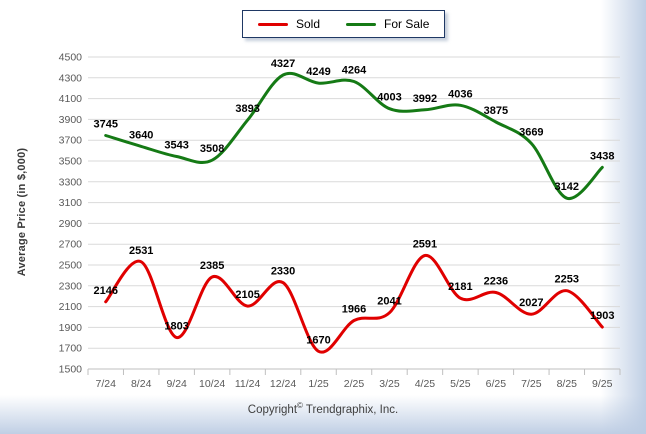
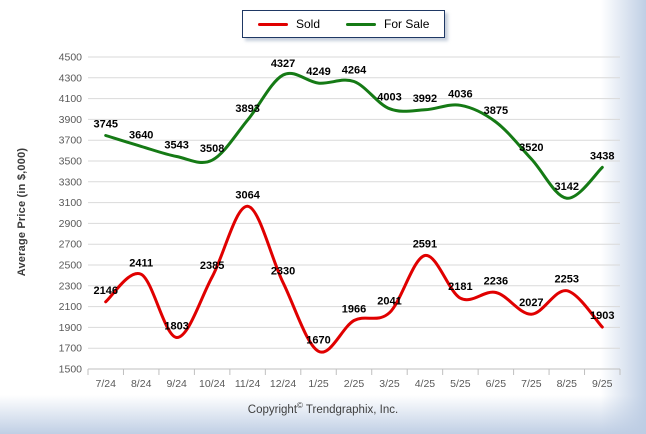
Sold/8/24: 2531 -> 2411
Sold/11/24: 2105 -> 3064
For Sale/7/25: 3669 -> 3520
